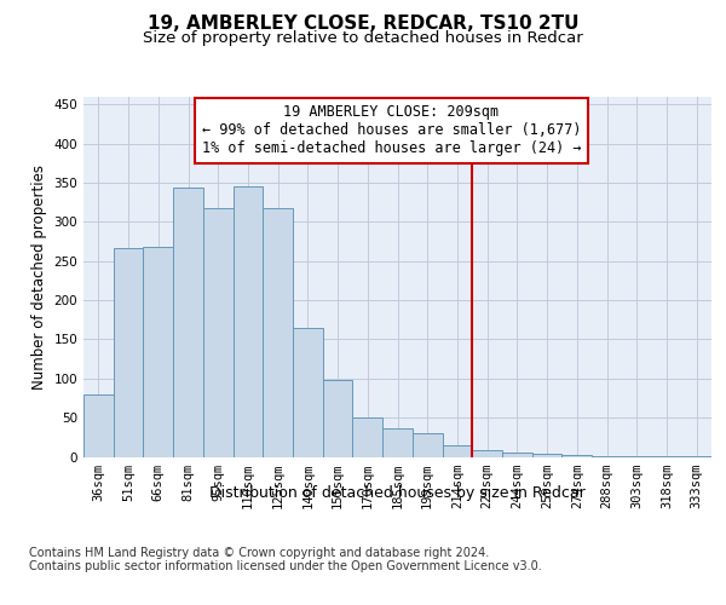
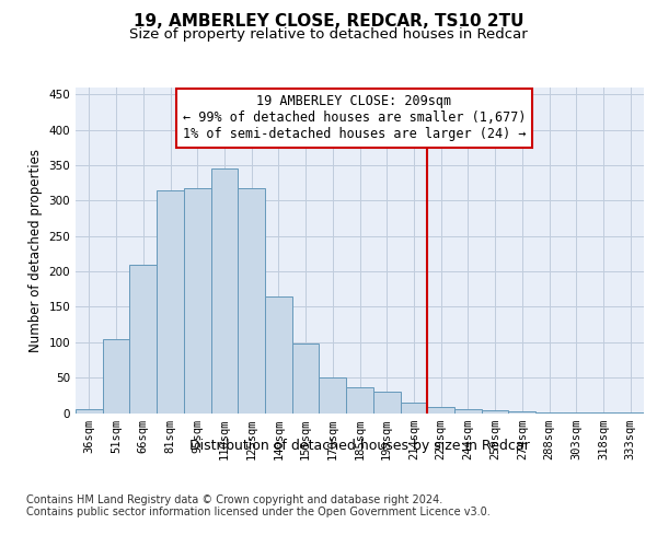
36sqm: 80 -> 6
51sqm: 266 -> 105
66sqm: 268 -> 210
81sqm: 344 -> 315
